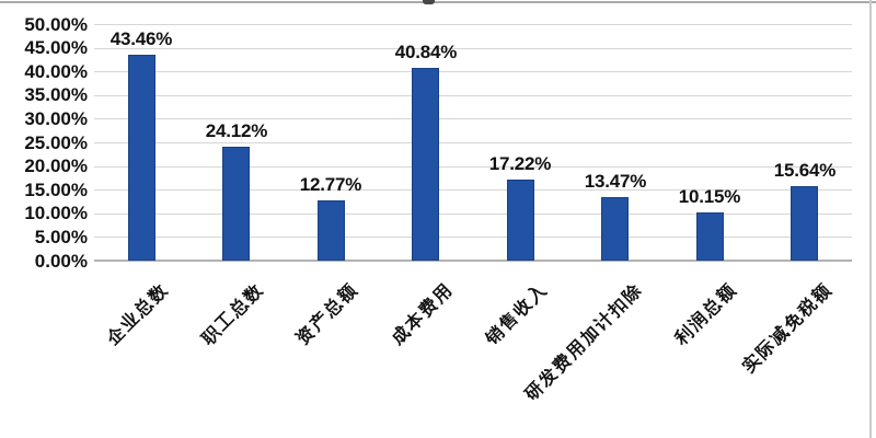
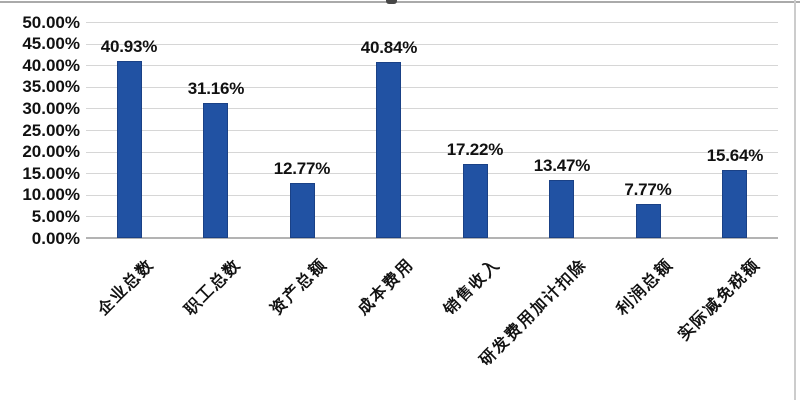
企业总数: 43.46% -> 40.93%
职工总数: 24.12% -> 31.16%
利润总额: 10.15% -> 7.77%
